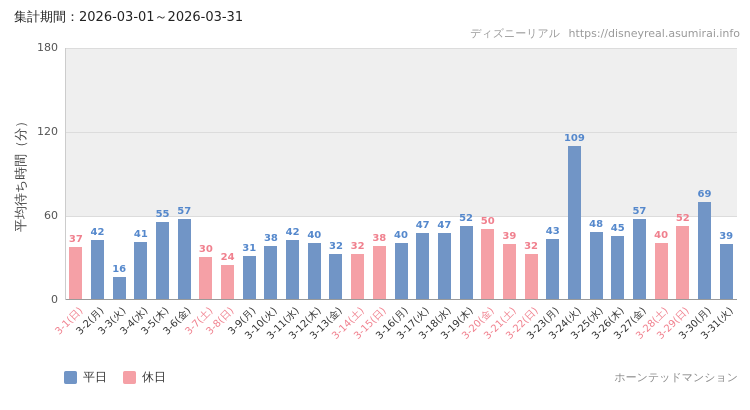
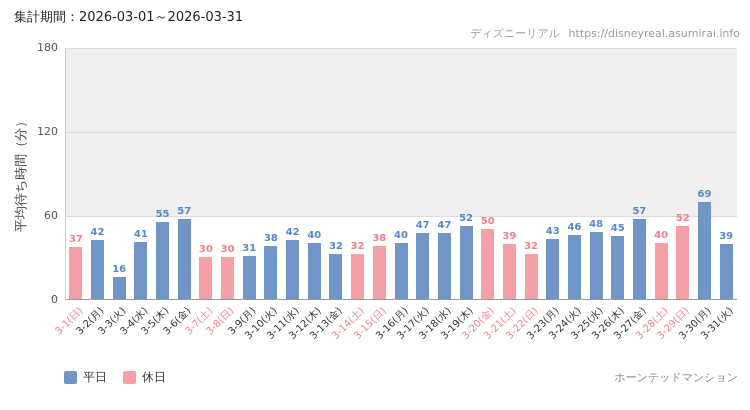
3-8(日): 24 -> 30
3-24(火): 109 -> 46
